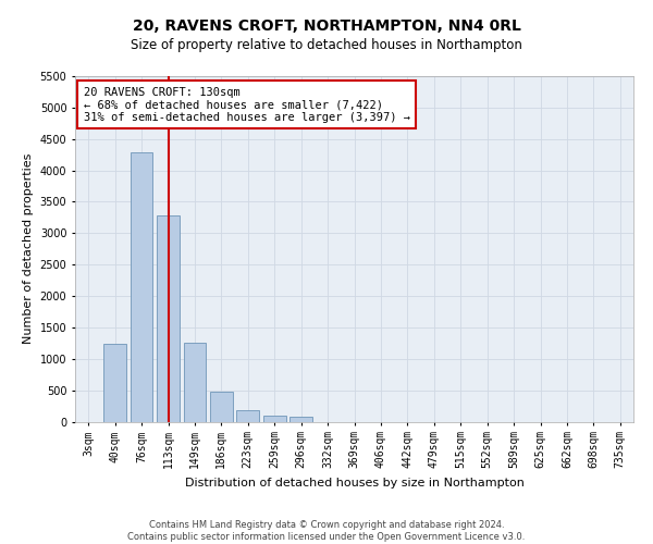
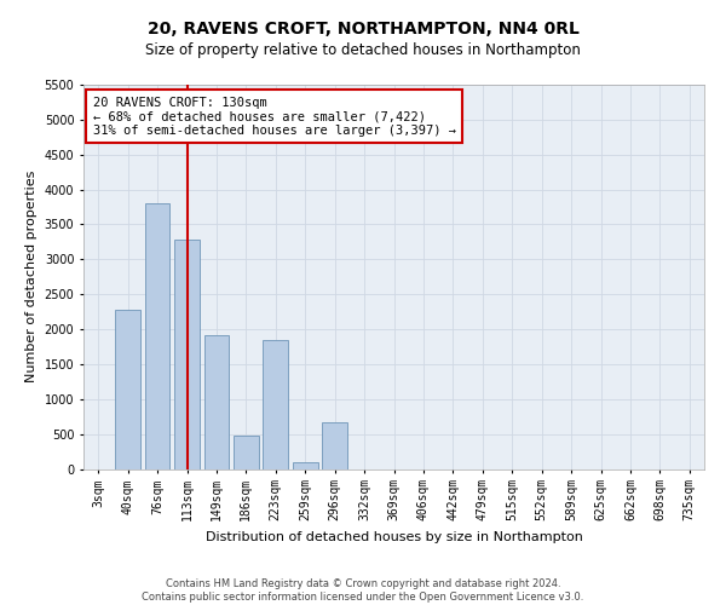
40sqm: 1230 -> 2280
76sqm: 4280 -> 3800
149sqm: 1260 -> 1920
223sqm: 190 -> 1840
296sqm: 80 -> 660
